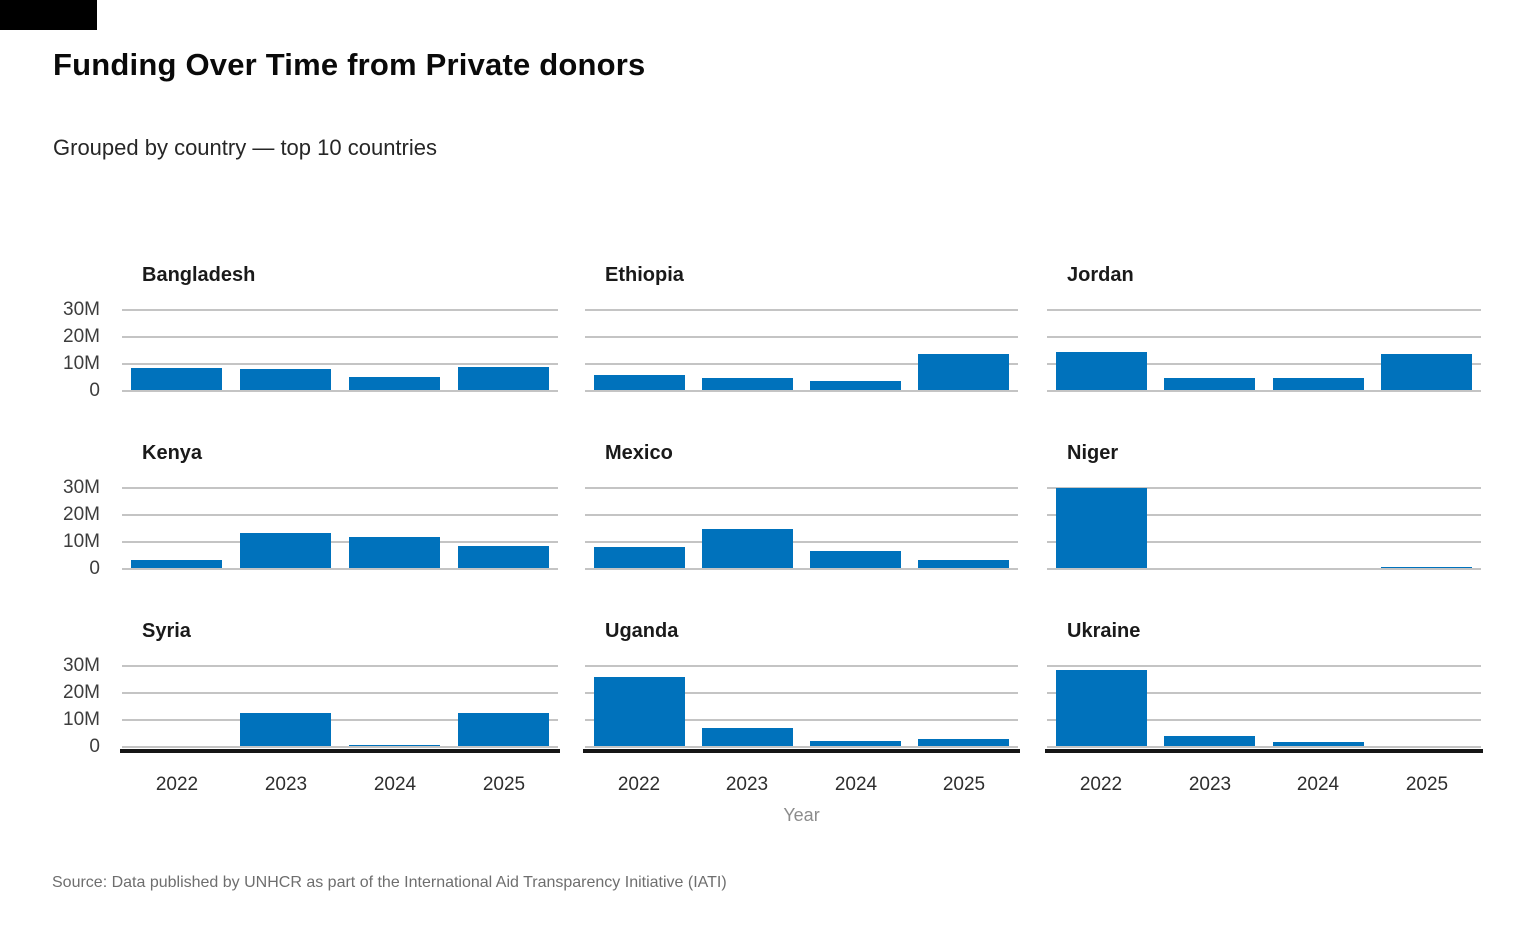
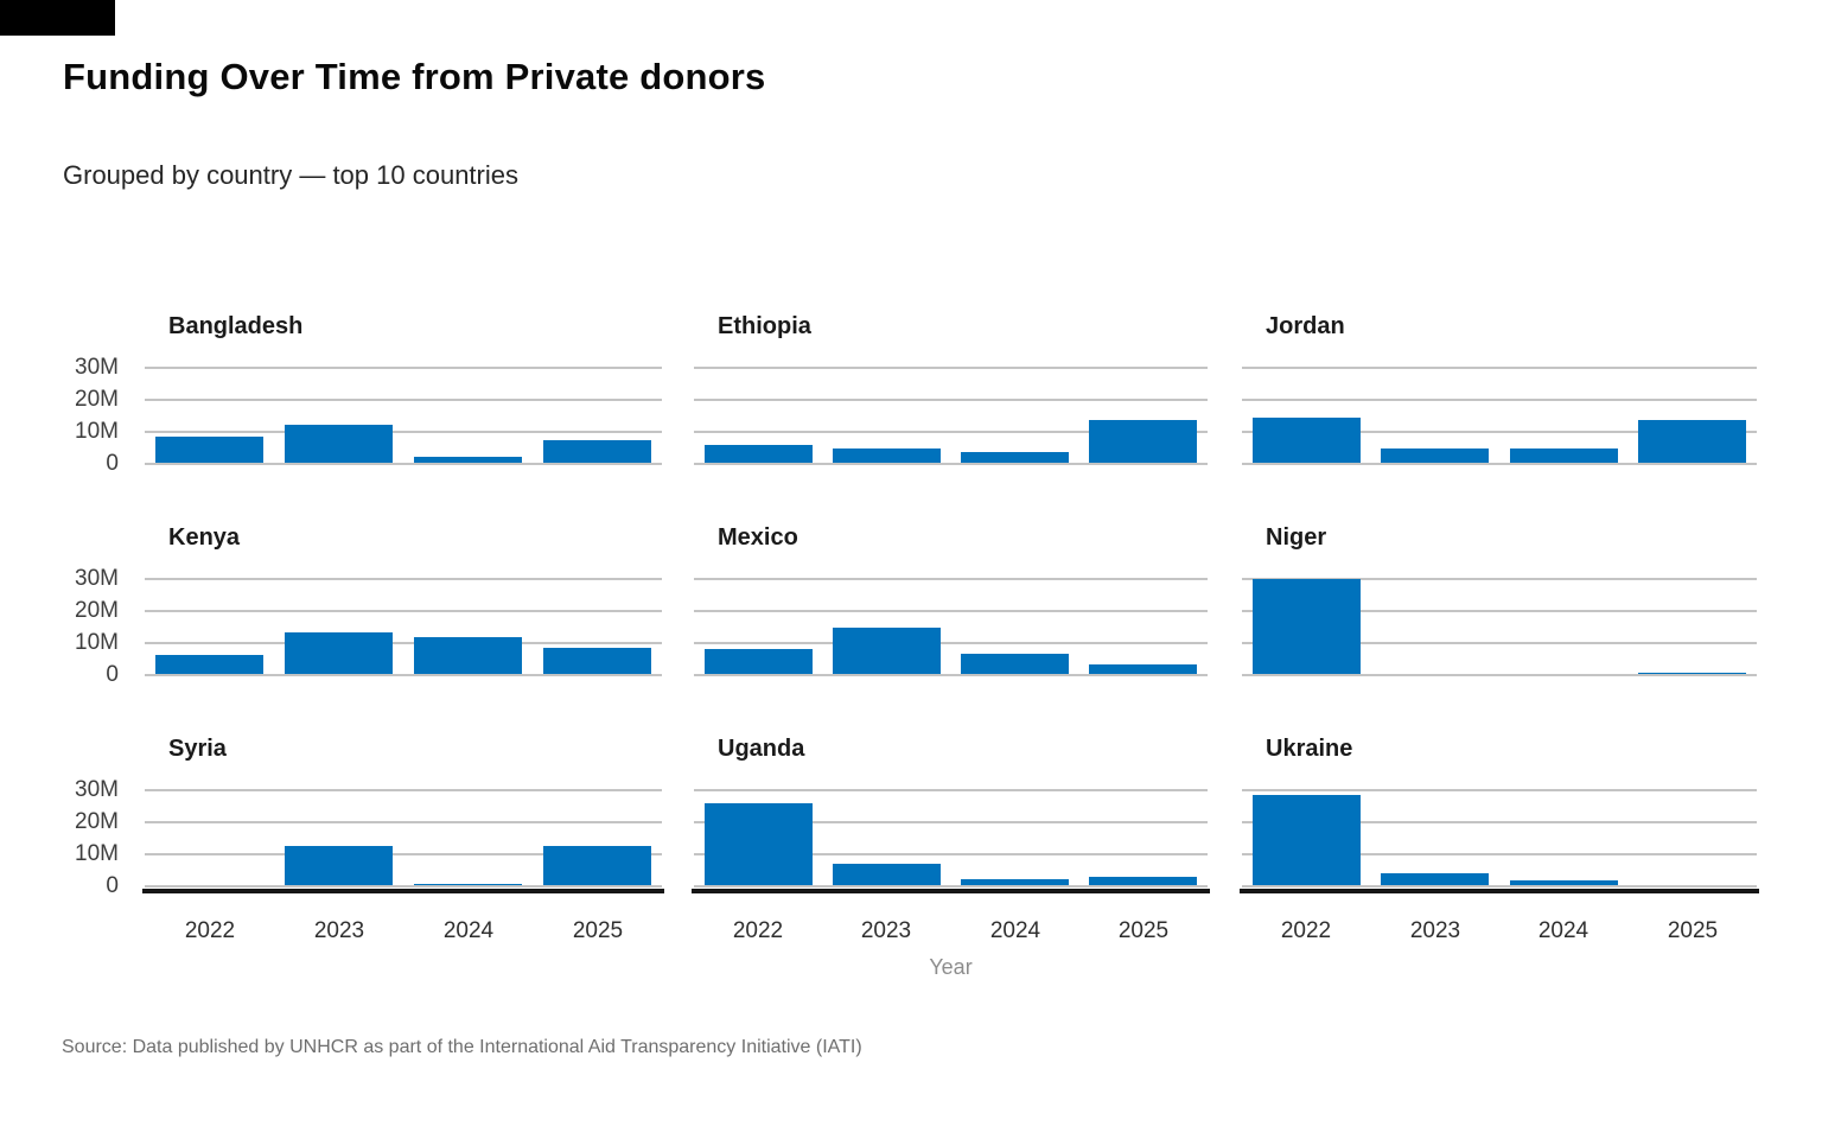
Kenya/2022: 3M -> 6M
Bangladesh/2023: 8M -> 12M
Bangladesh/2024: 5M -> 2M
Bangladesh/2025: 8M -> 7M
